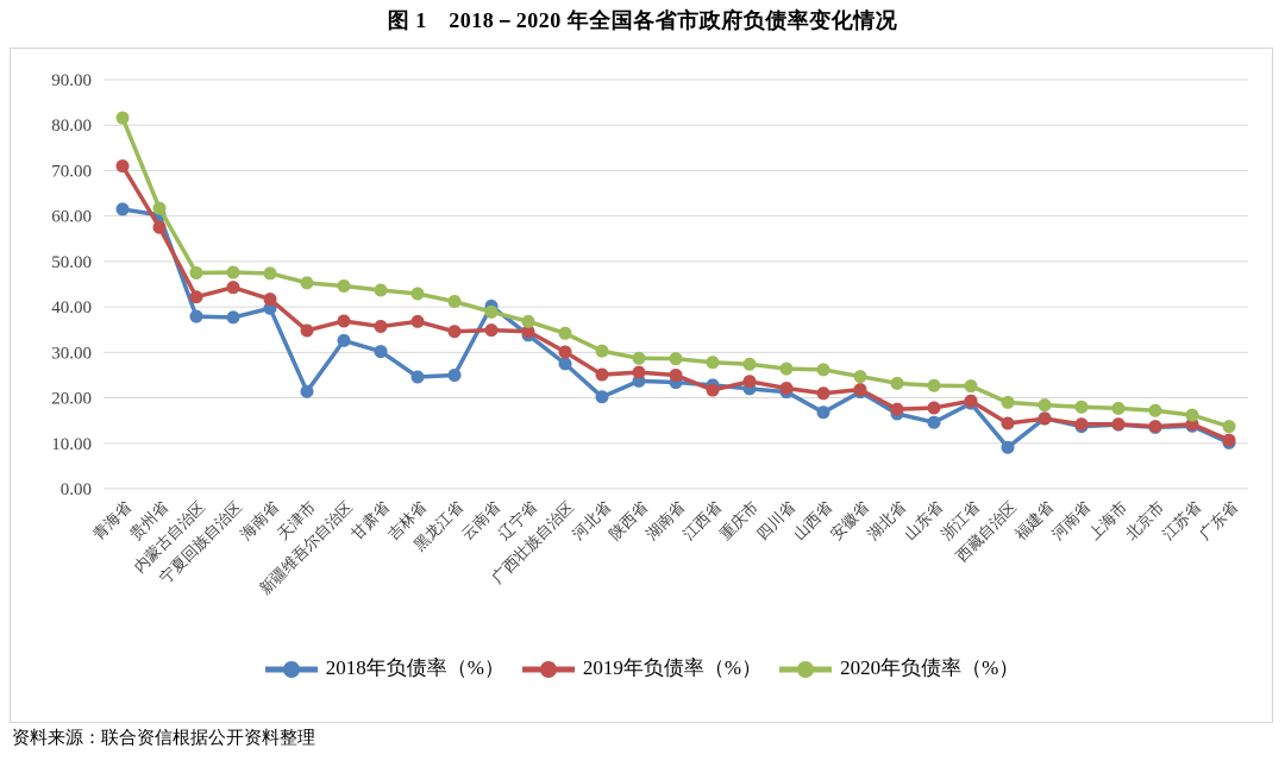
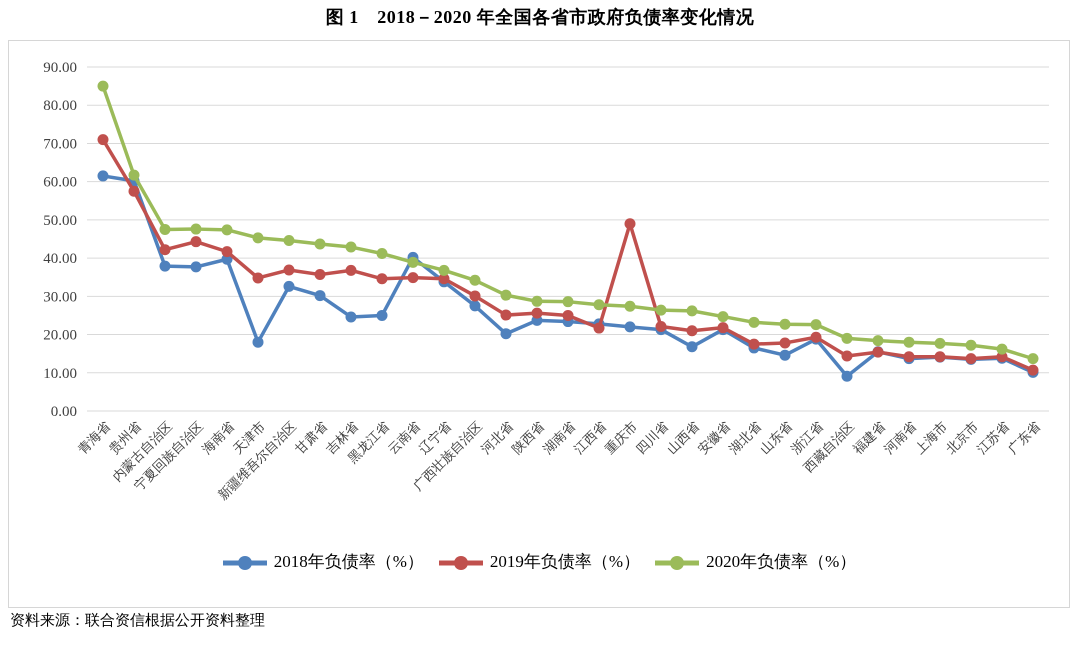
2020年负债率（%）/青海省: 82 -> 85
2018年负债率（%）/天津市: 21 -> 18
2019年负债率（%）/重庆市: 24 -> 49
